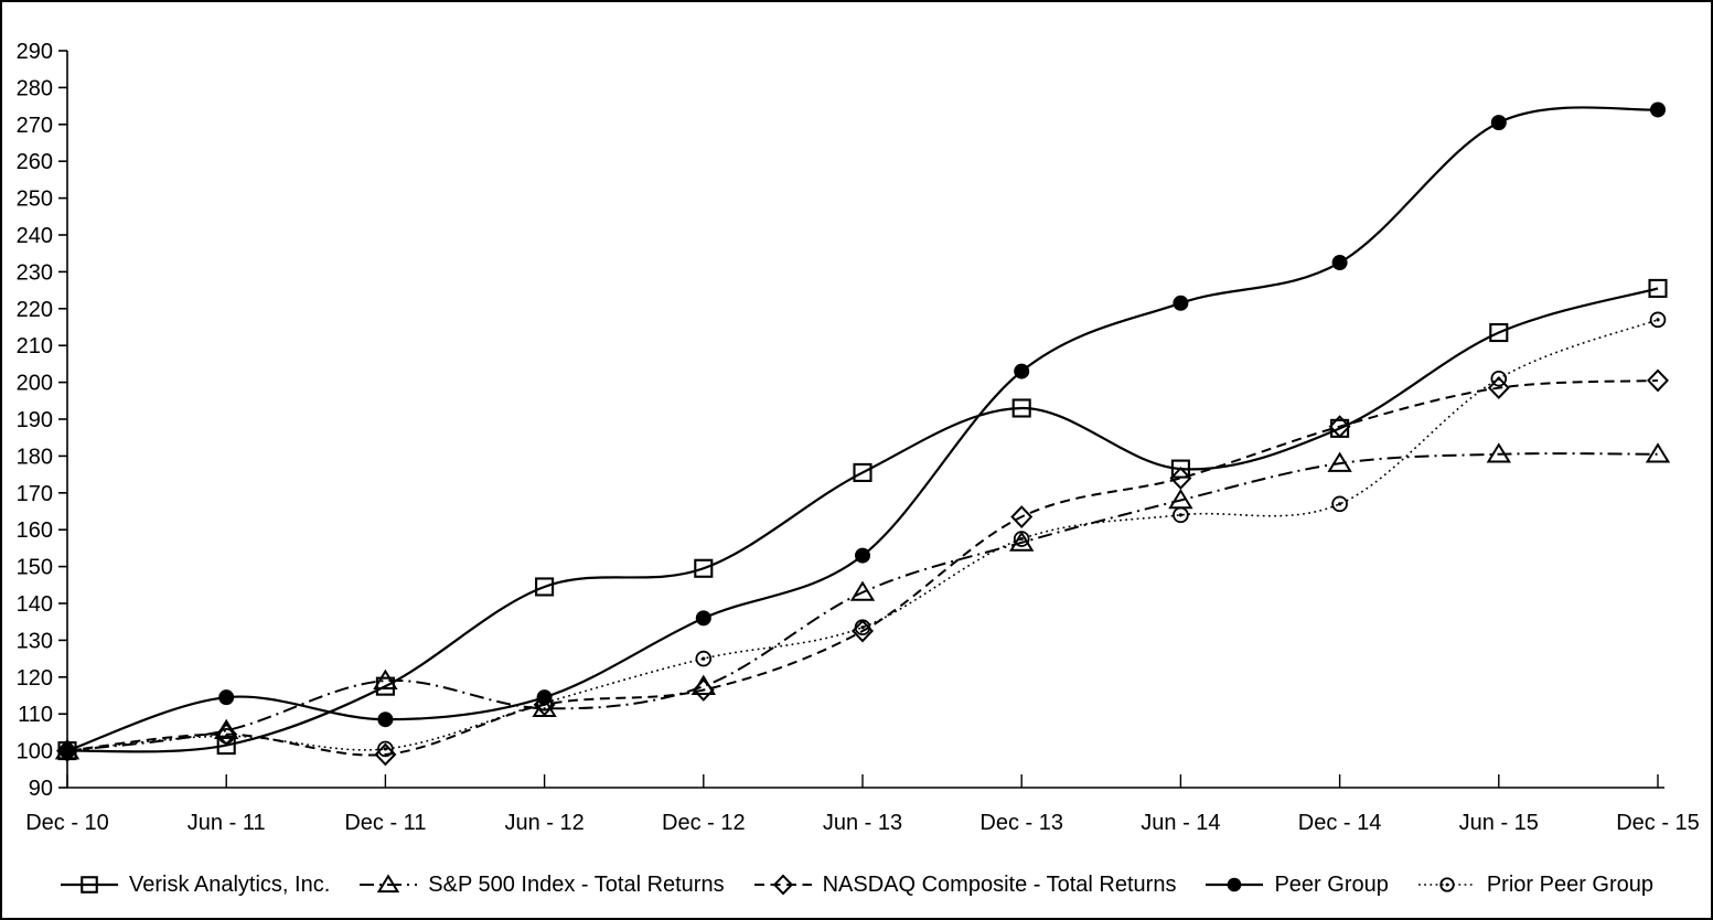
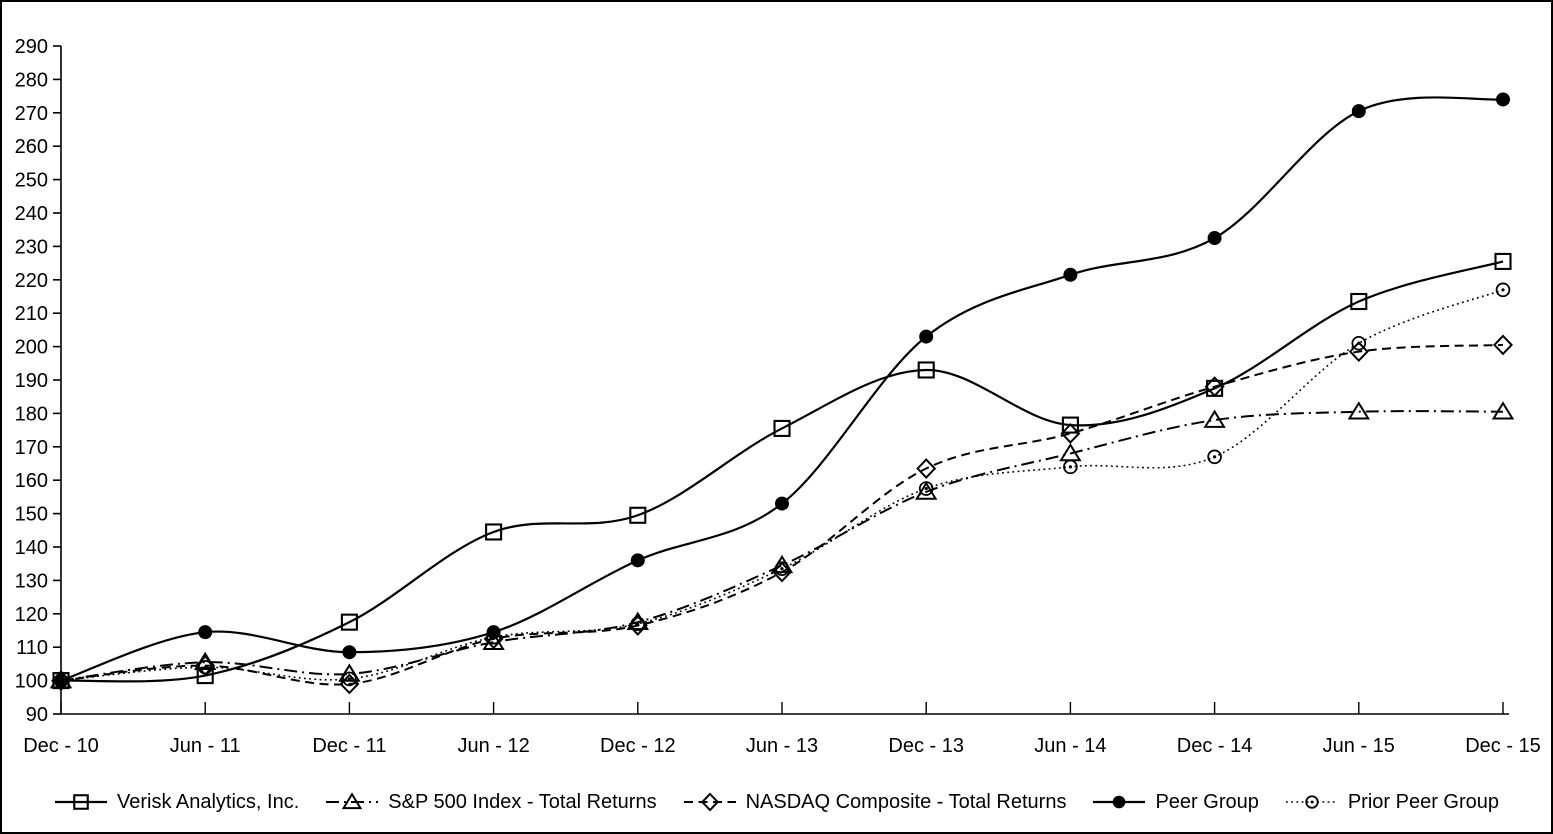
S&P 500 Index - Total Returns/Dec - 11: 119 -> 102
Prior Peer Group/Dec - 12: 125 -> 117
S&P 500 Index - Total Returns/Jun - 13: 143 -> 134
